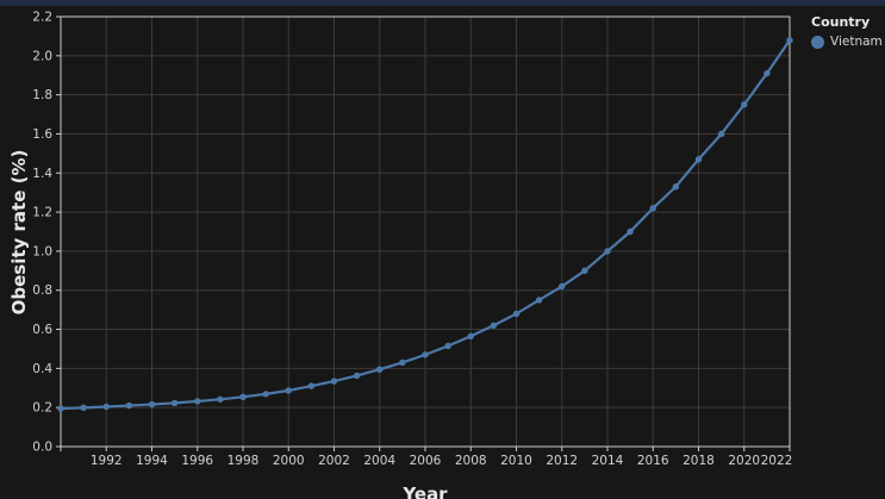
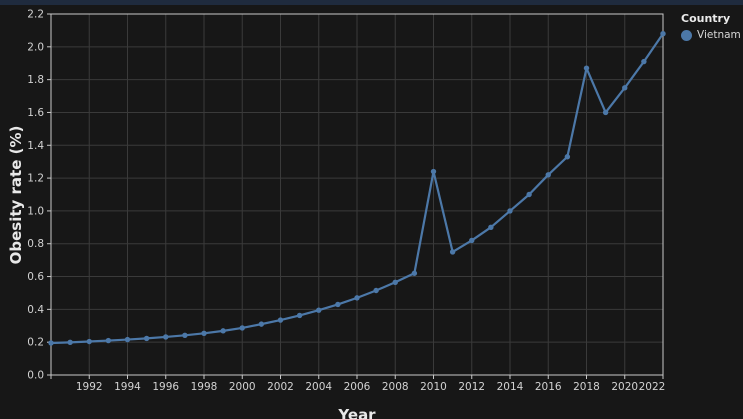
2010: 0.68 -> 1.24
2018: 1.47 -> 1.87
